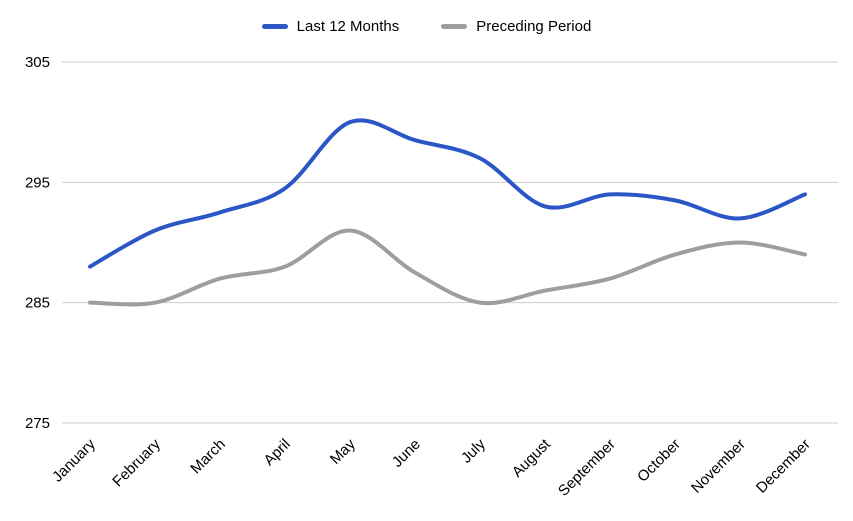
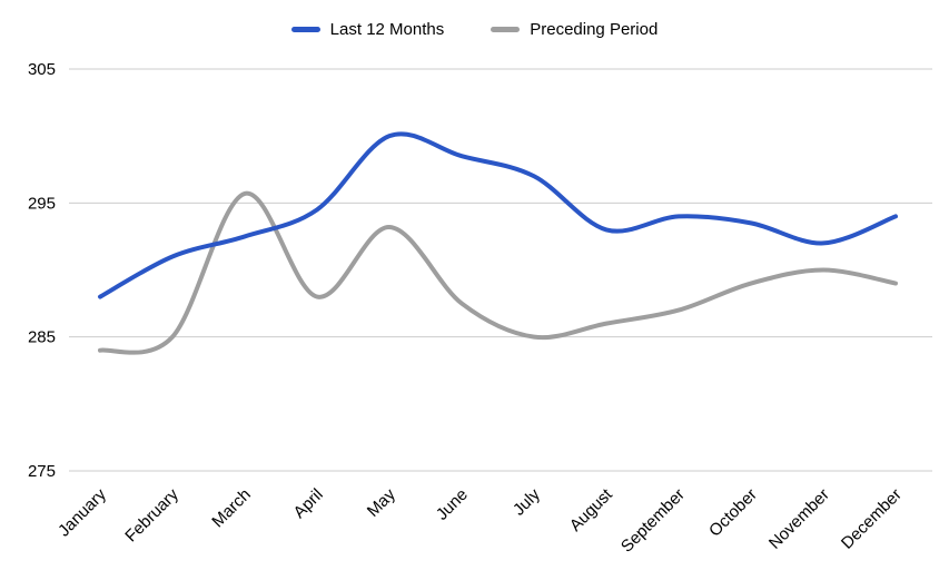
Preceding Period/January: 285.0 -> 284.0
Preceding Period/March: 287.0 -> 295.7
Preceding Period/May: 291.0 -> 293.2
